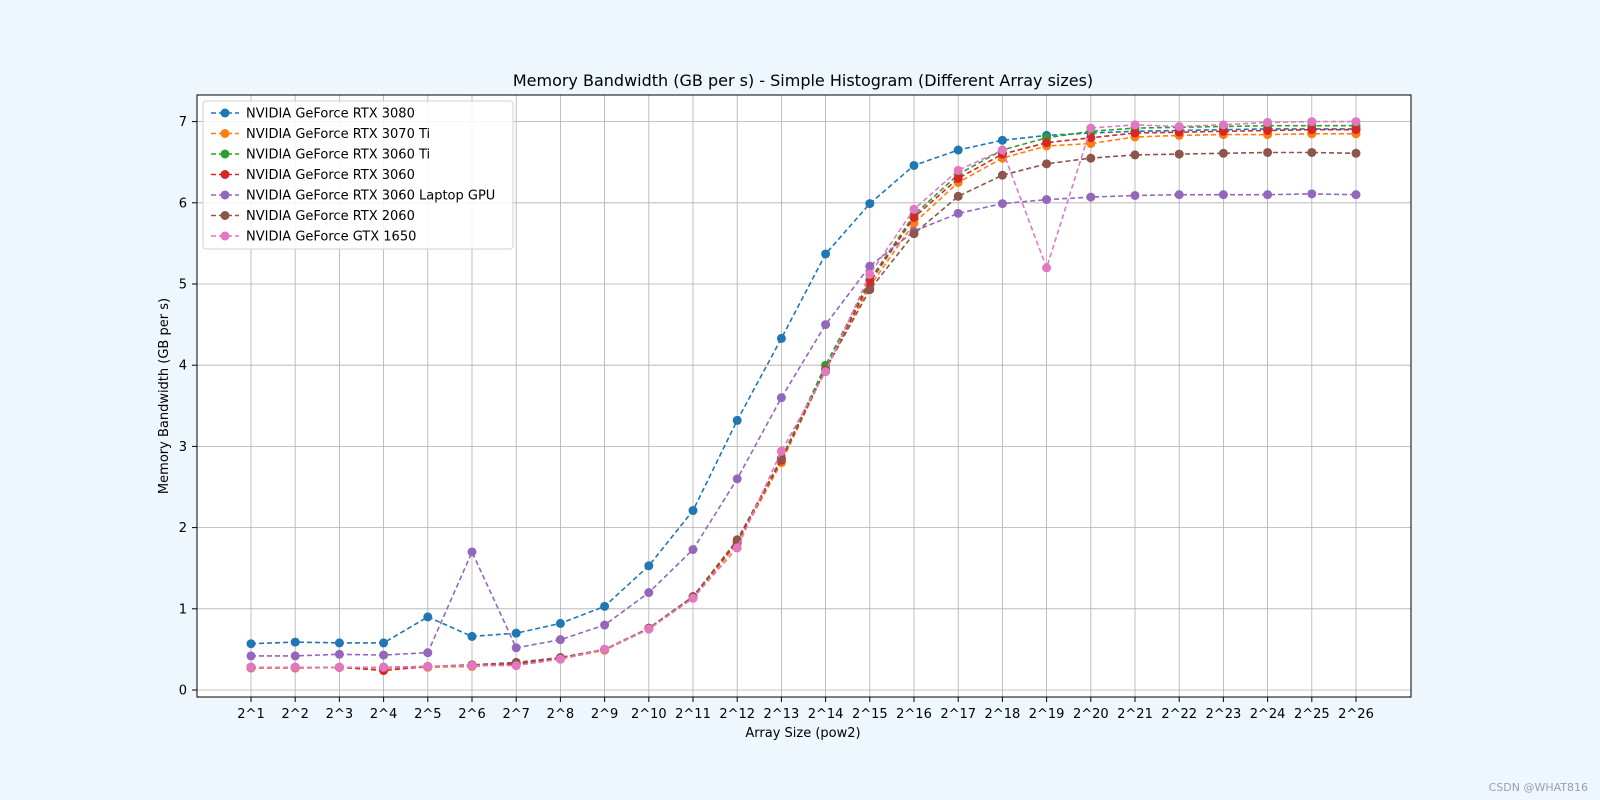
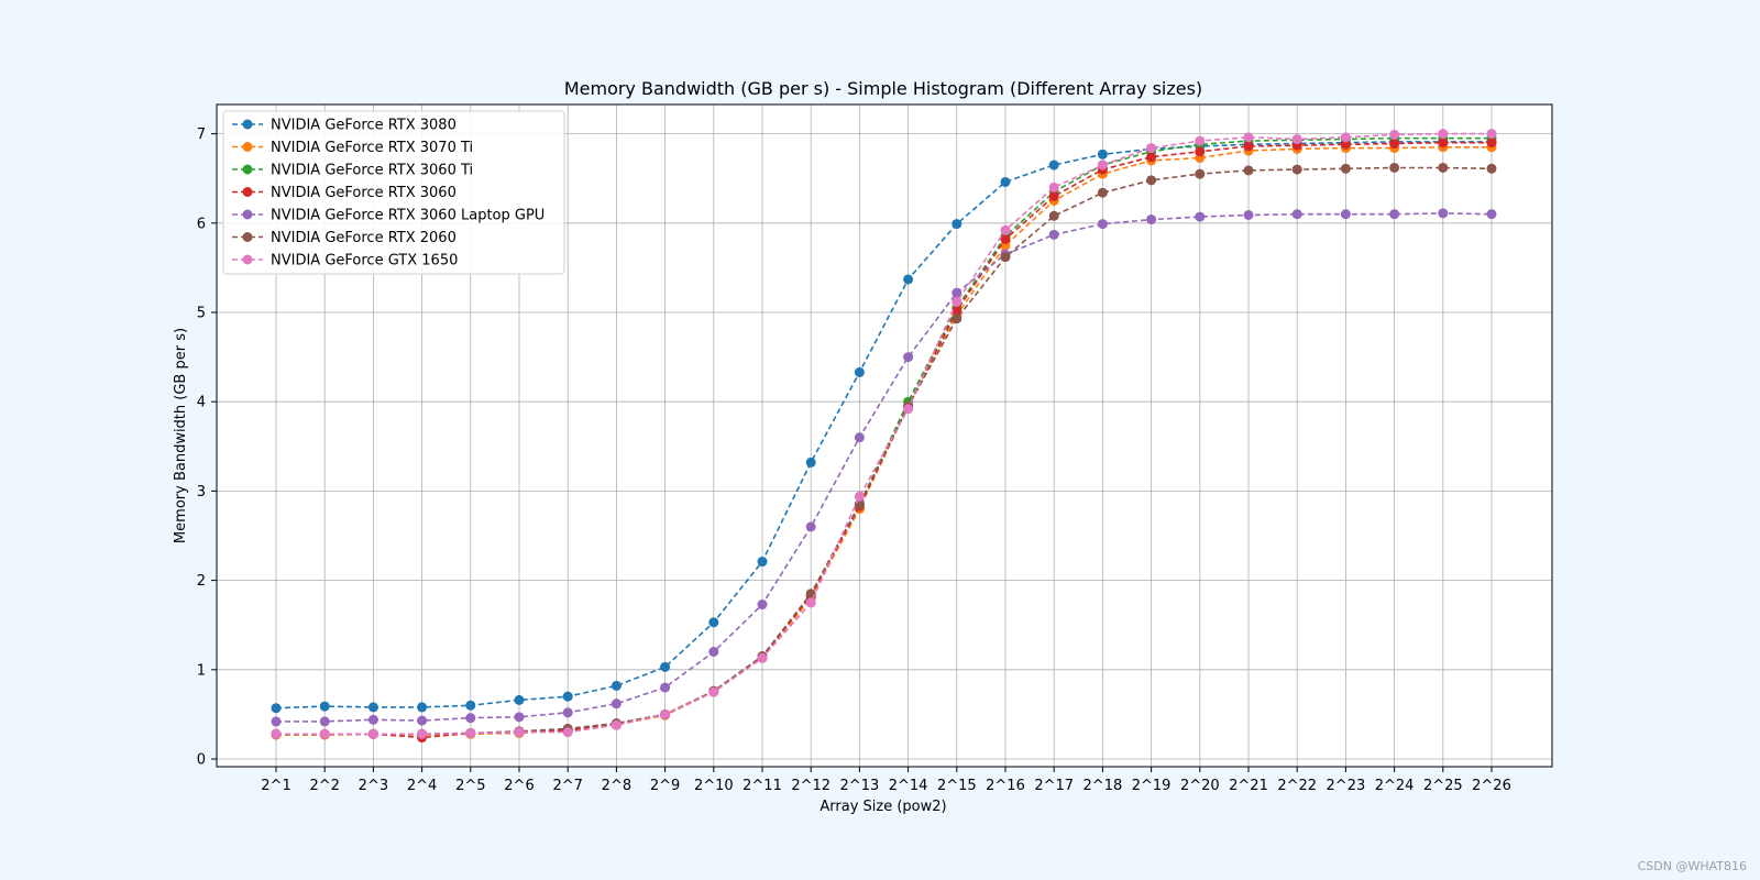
NVIDIA GeForce RTX 3080/2^5: 0.9 -> 0.6
NVIDIA GeForce RTX 3060 Laptop GPU/2^6: 1.7 -> 0.5
NVIDIA GeForce GTX 1650/2^19: 5.2 -> 6.8
